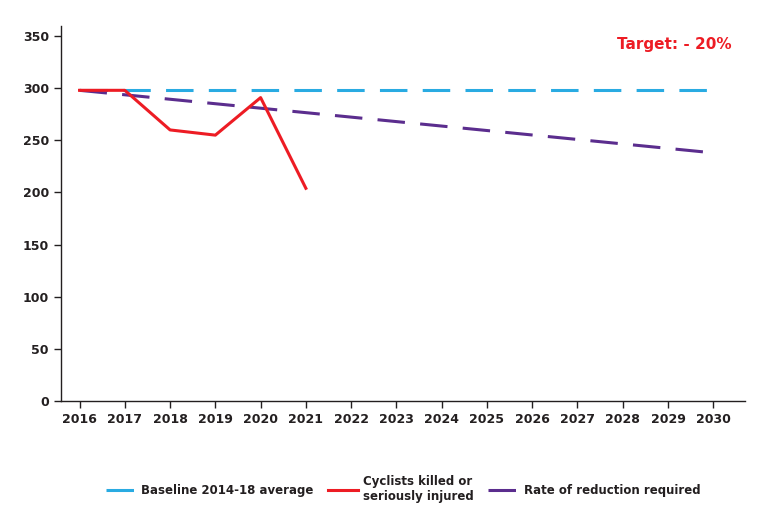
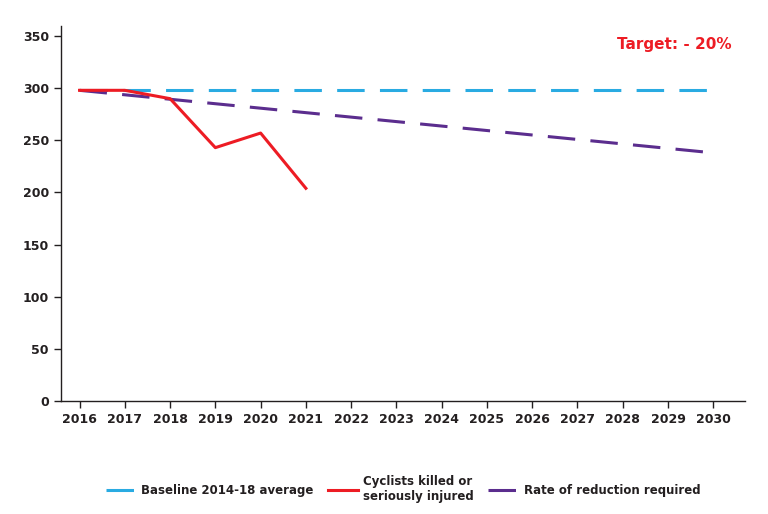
2018: 260 -> 290
2019: 255 -> 243
2020: 291 -> 257
